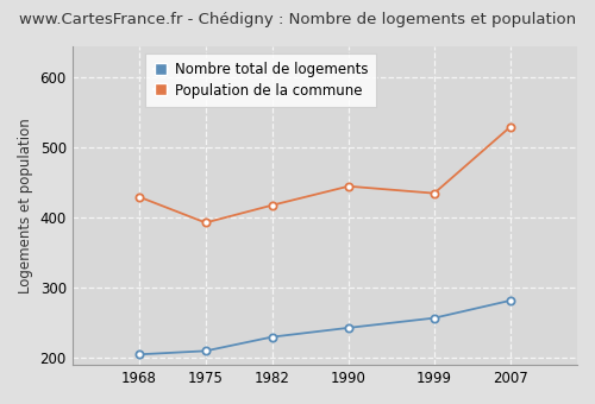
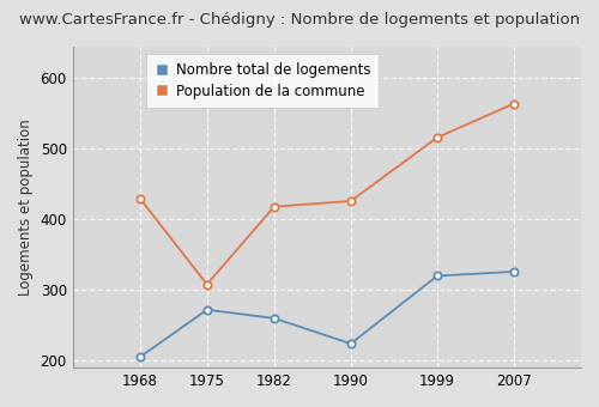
Nombre total de logements/1975: 210 -> 272
Population de la commune/1975: 393 -> 308
Nombre total de logements/1982: 230 -> 260
Nombre total de logements/1990: 243 -> 224
Population de la commune/1990: 445 -> 426
Nombre total de logements/1999: 257 -> 320
Population de la commune/1999: 435 -> 516
Nombre total de logements/2007: 282 -> 326
Population de la commune/2007: 530 -> 564
